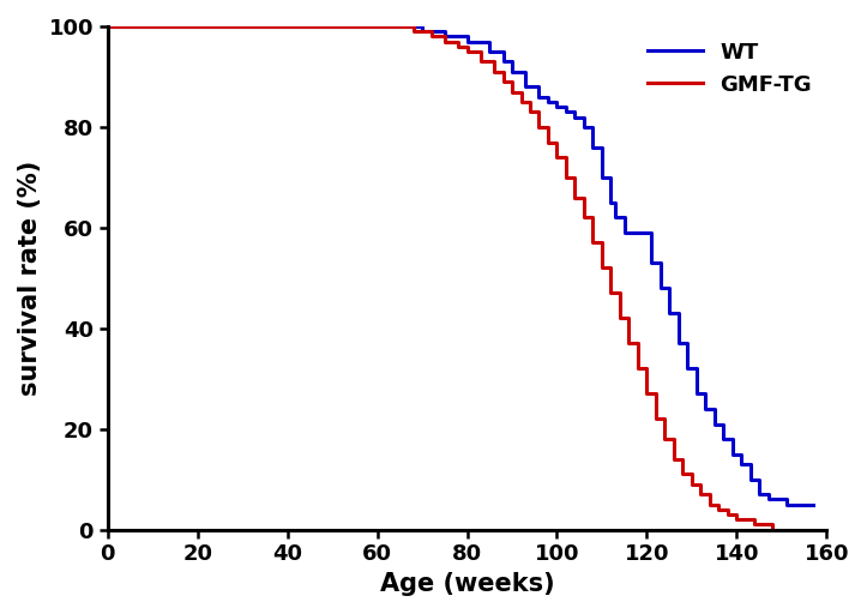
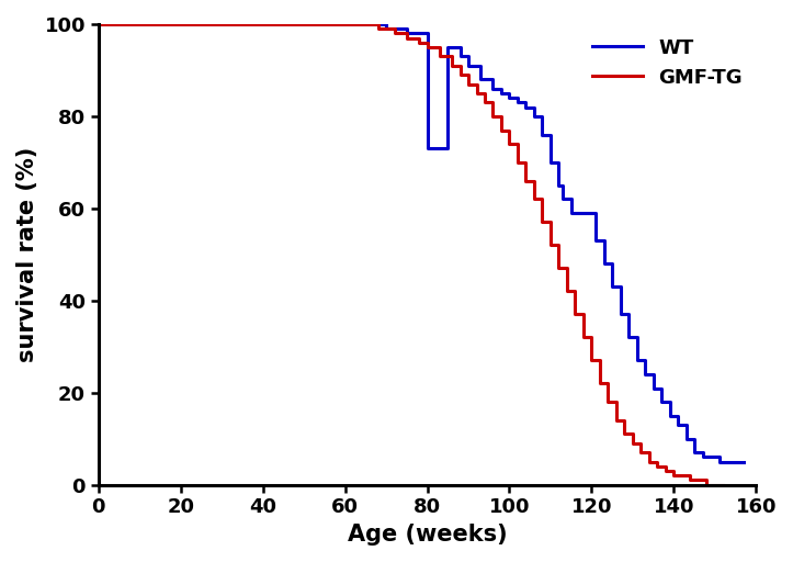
WT/80: 97 -> 73
